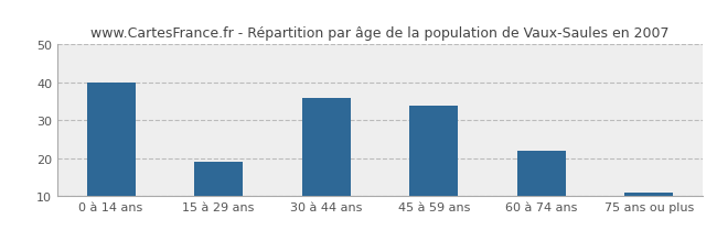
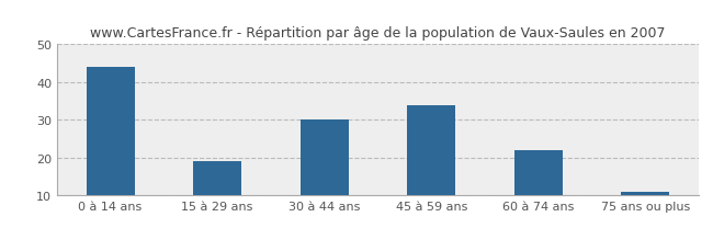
0 à 14 ans: 40 -> 44
30 à 44 ans: 36 -> 30
